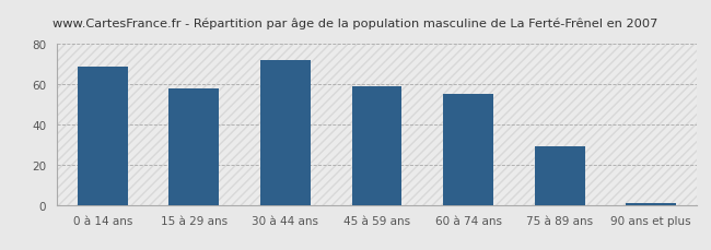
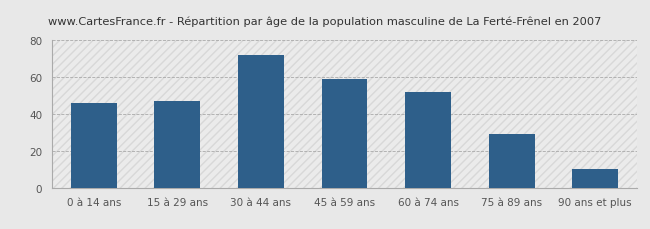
0 à 14 ans: 69 -> 46
15 à 29 ans: 58 -> 47
60 à 74 ans: 55 -> 52
90 ans et plus: 1 -> 10
